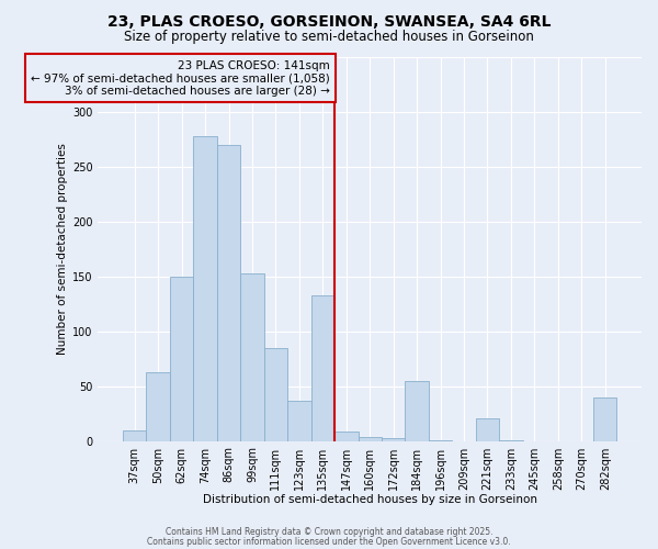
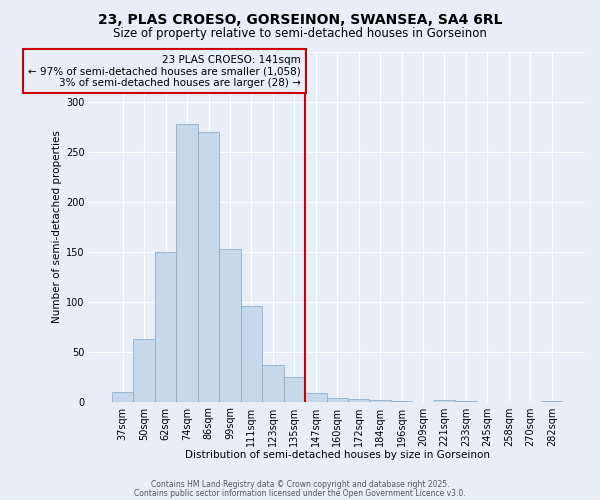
111sqm: 85 -> 96
135sqm: 133 -> 25
184sqm: 55 -> 2
221sqm: 21 -> 2
282sqm: 40 -> 1
